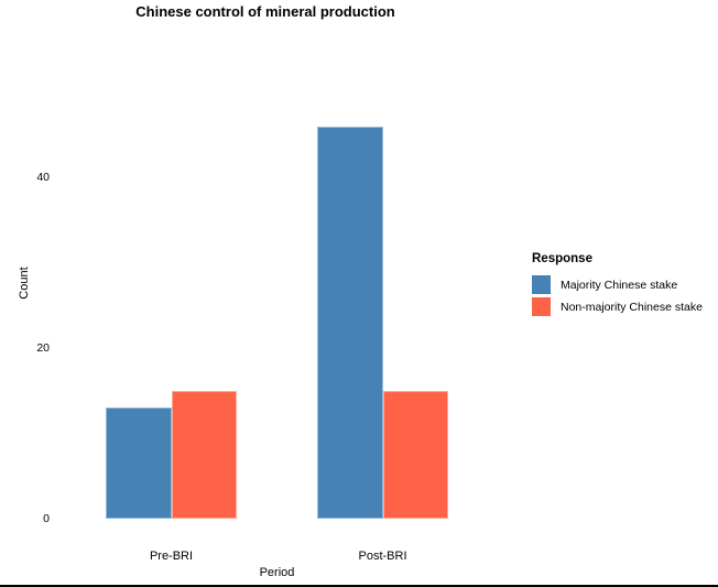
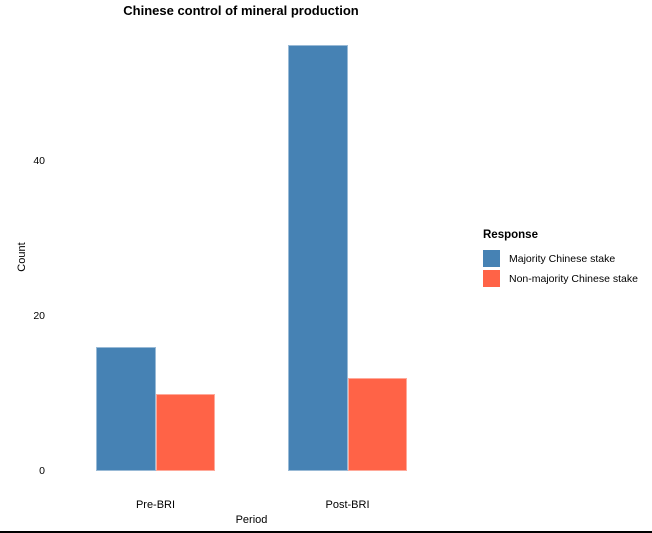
Majority Chinese stake/Pre-BRI: 13 -> 16
Non-majority Chinese stake/Pre-BRI: 15 -> 10
Majority Chinese stake/Post-BRI: 46 -> 55
Non-majority Chinese stake/Post-BRI: 15 -> 12
